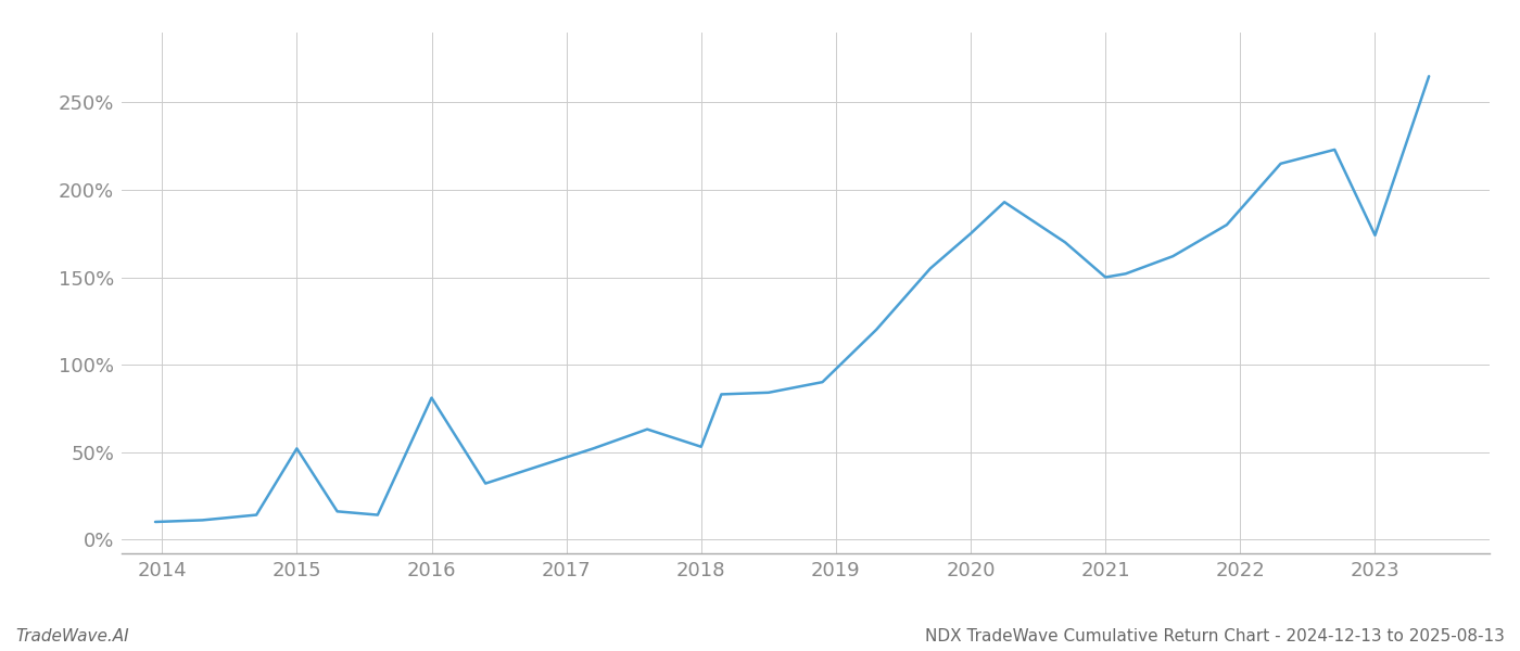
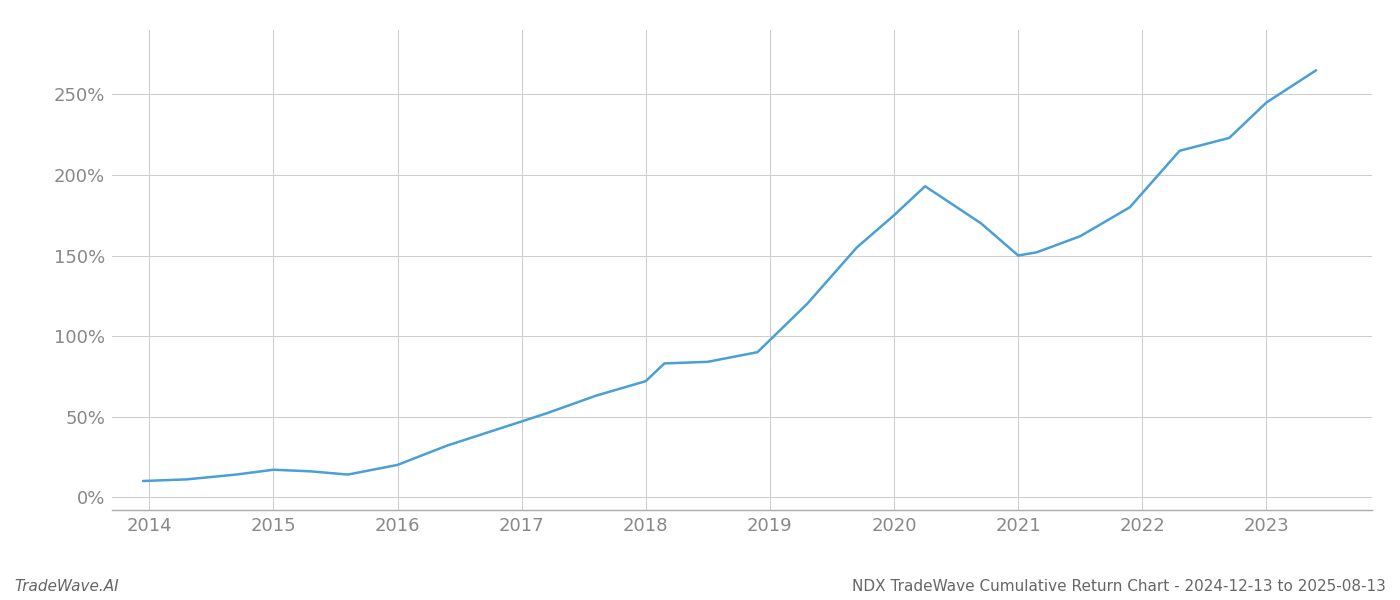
2015: 52% -> 17%
2016: 81% -> 20%
2018: 53% -> 72%
2023: 174% -> 245%
